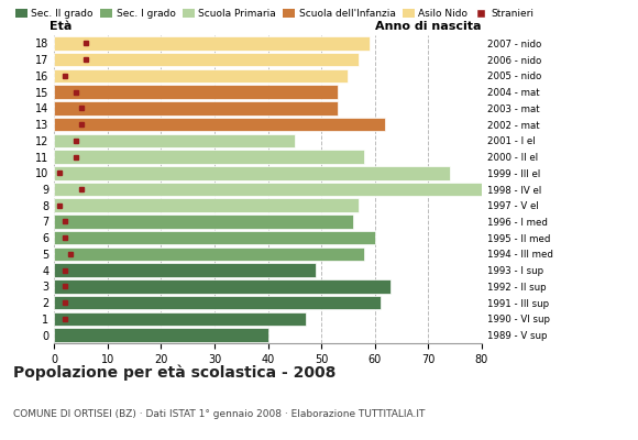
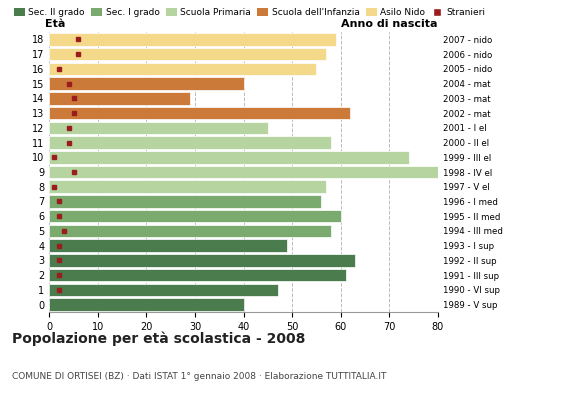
15: 53 -> 40
14: 53 -> 29
